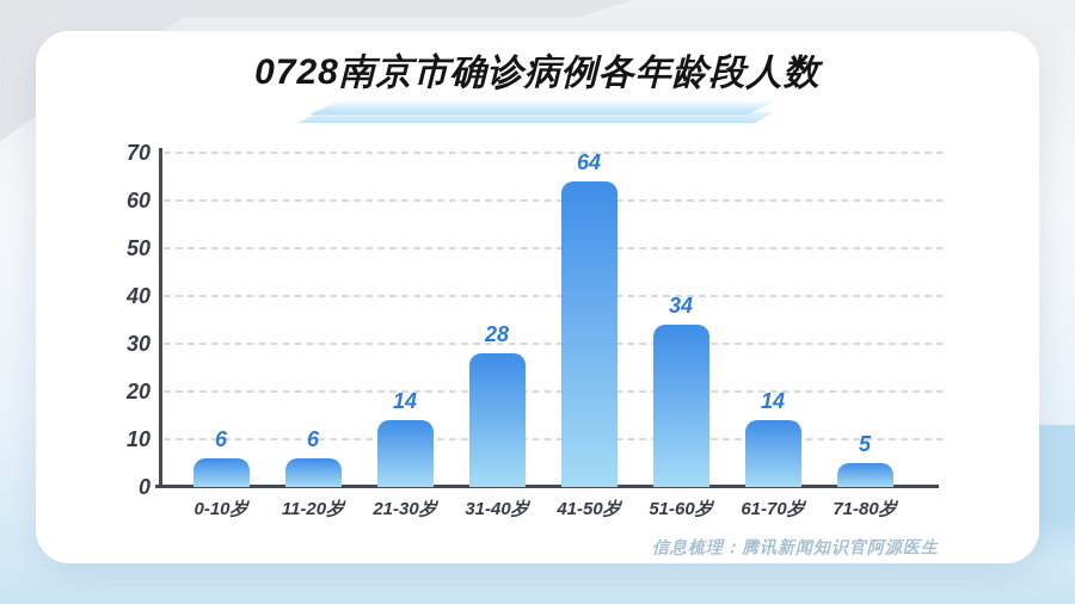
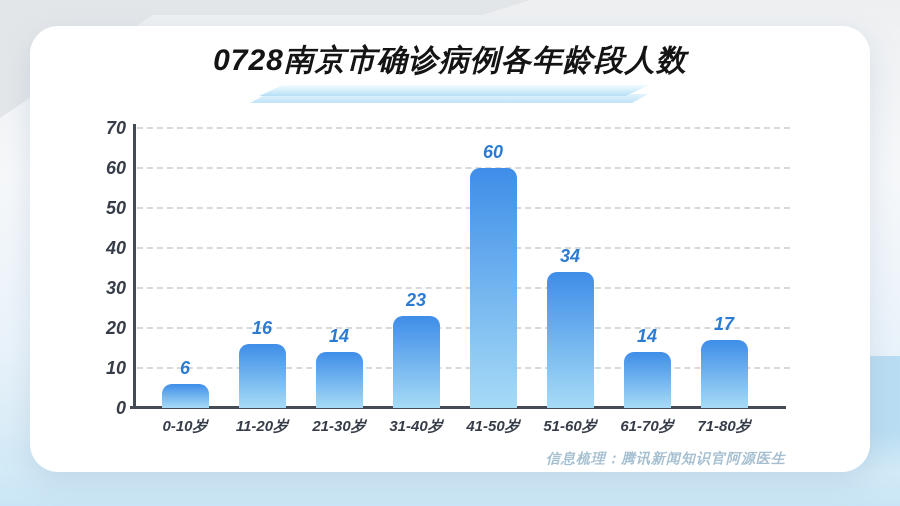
11-20岁: 6 -> 16
31-40岁: 28 -> 23
41-50岁: 64 -> 60
71-80岁: 5 -> 17
